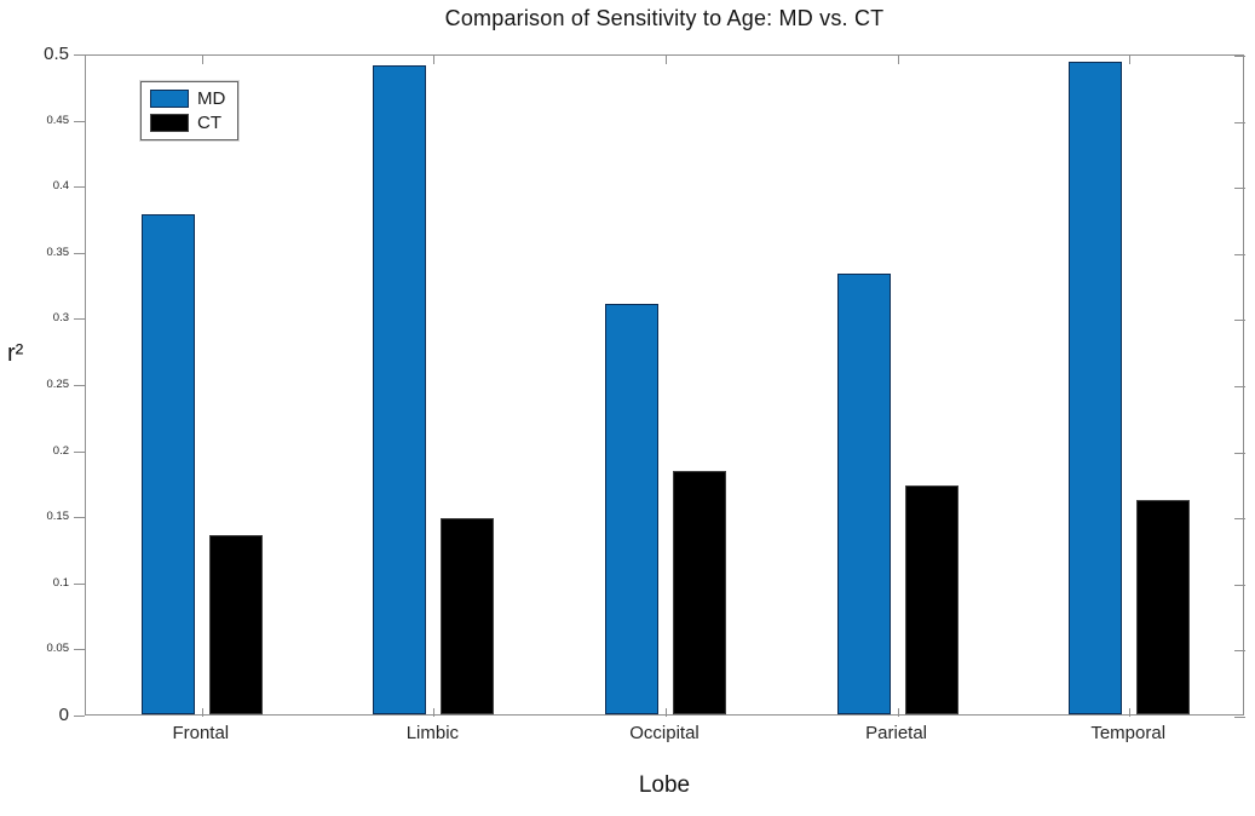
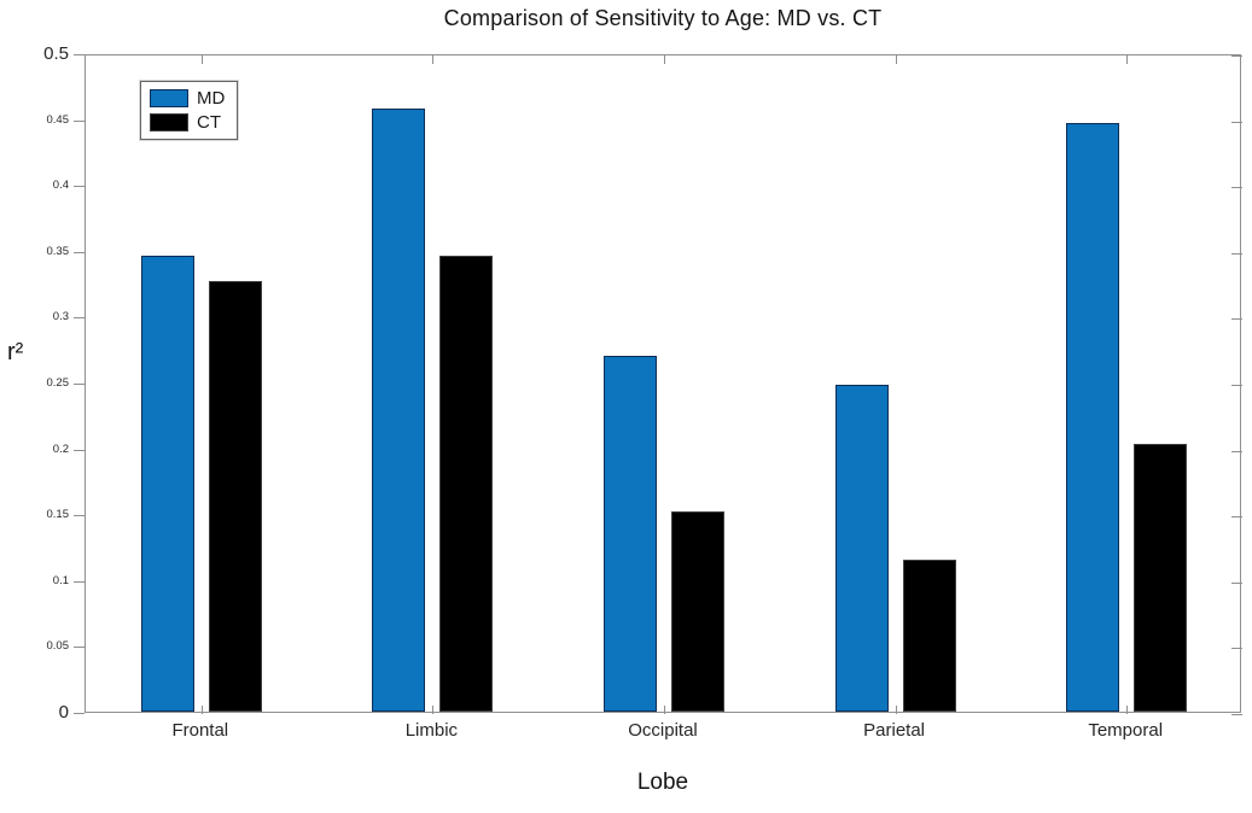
MD/Frontal: 0.378 -> 0.346
CT/Frontal: 0.136 -> 0.327
MD/Limbic: 0.491 -> 0.458
CT/Limbic: 0.148 -> 0.346
MD/Occipital: 0.310 -> 0.270
CT/Occipital: 0.184 -> 0.152
MD/Parietal: 0.333 -> 0.248
CT/Parietal: 0.173 -> 0.115
MD/Temporal: 0.494 -> 0.447
CT/Temporal: 0.162 -> 0.203
